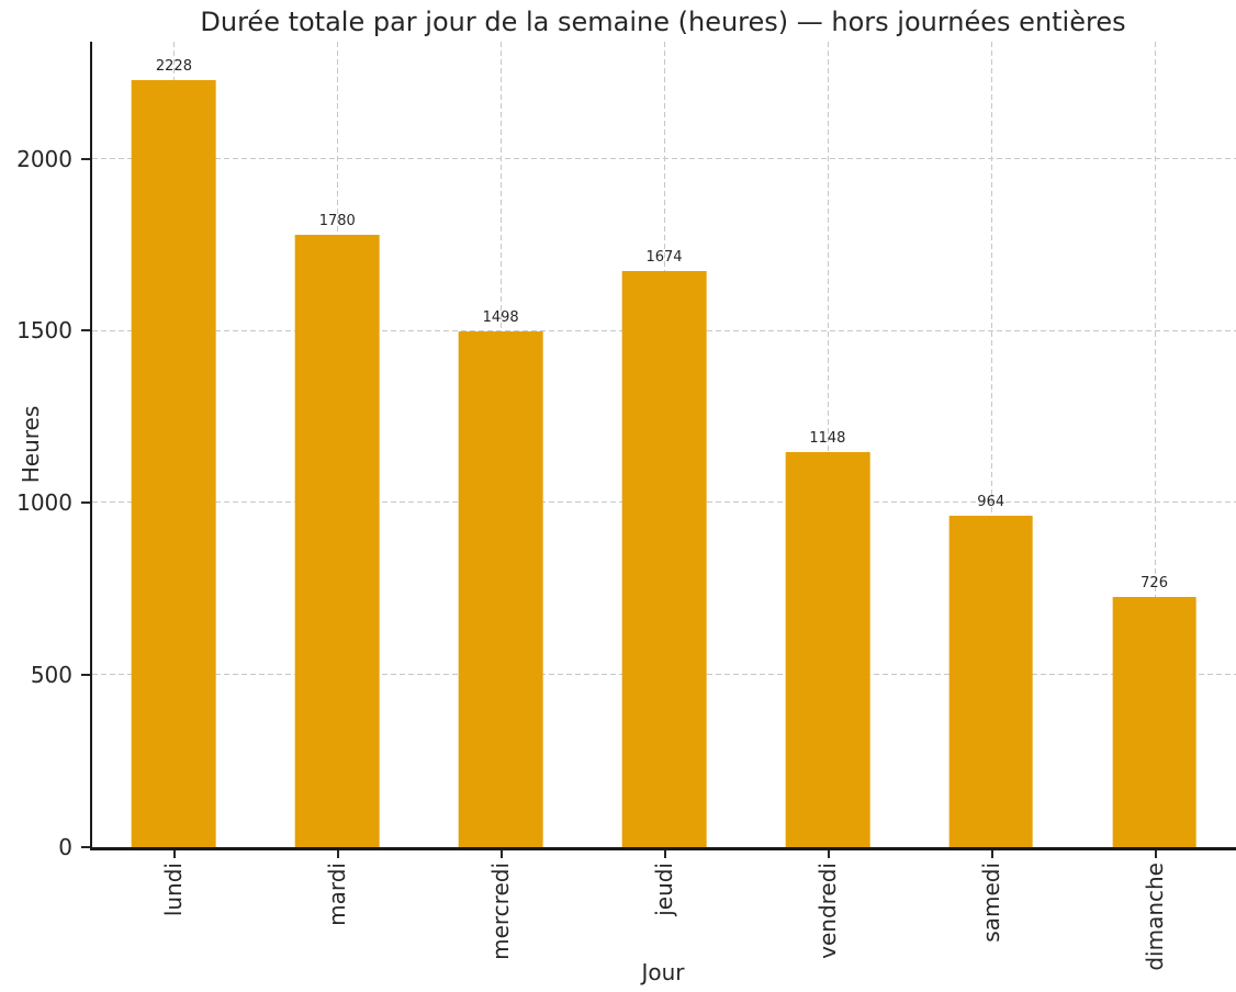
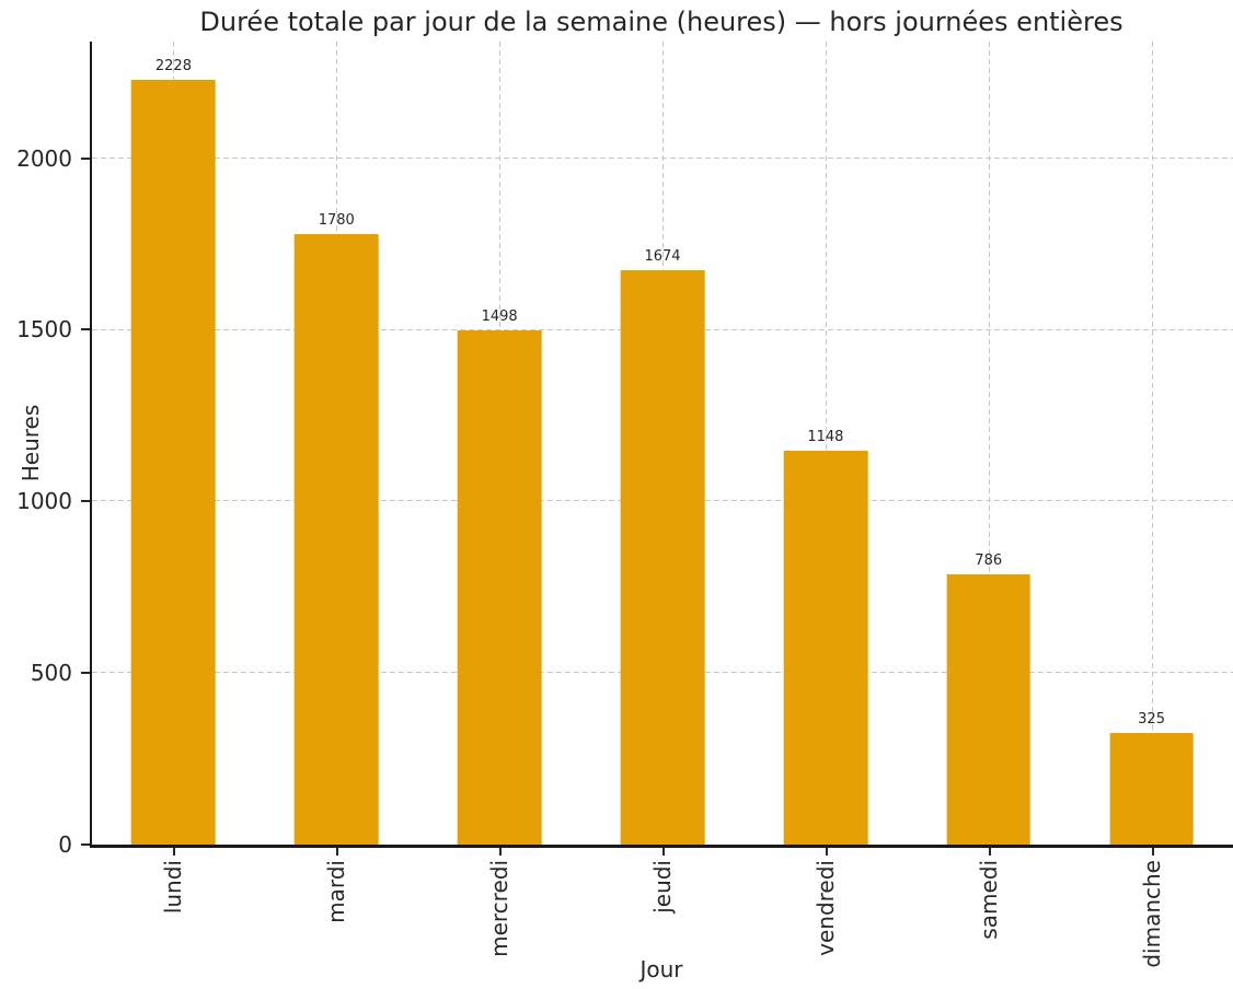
samedi: 964 -> 786
dimanche: 726 -> 325
